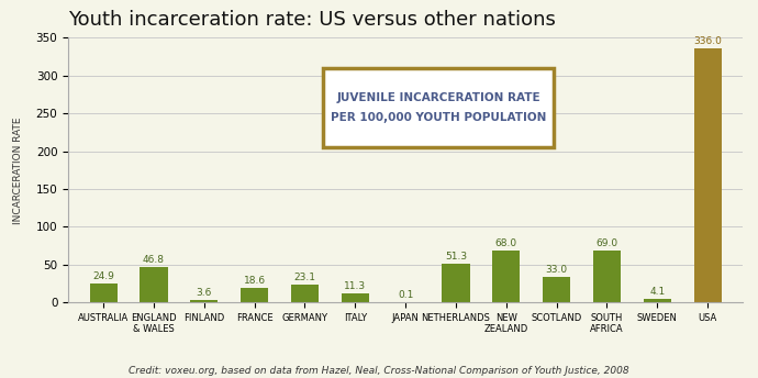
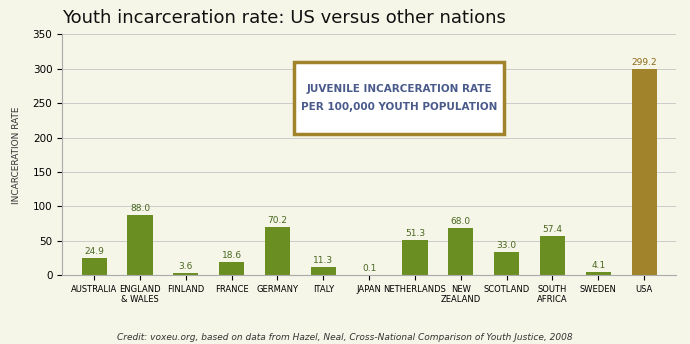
ENGLAND & WALES: 46.8 -> 88.0
GERMANY: 23.1 -> 70.2
SOUTH AFRICA: 69.0 -> 57.4
USA: 336.0 -> 299.2
